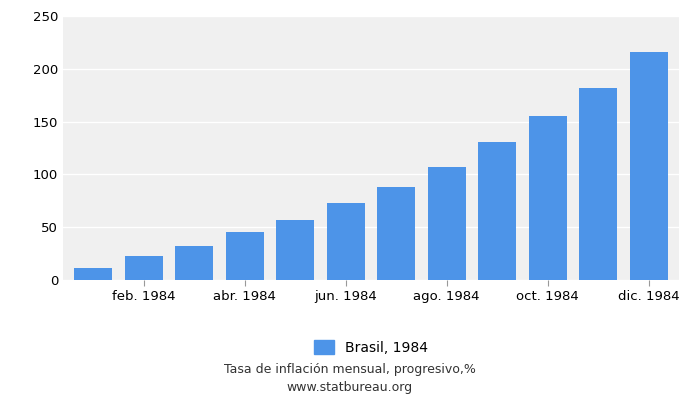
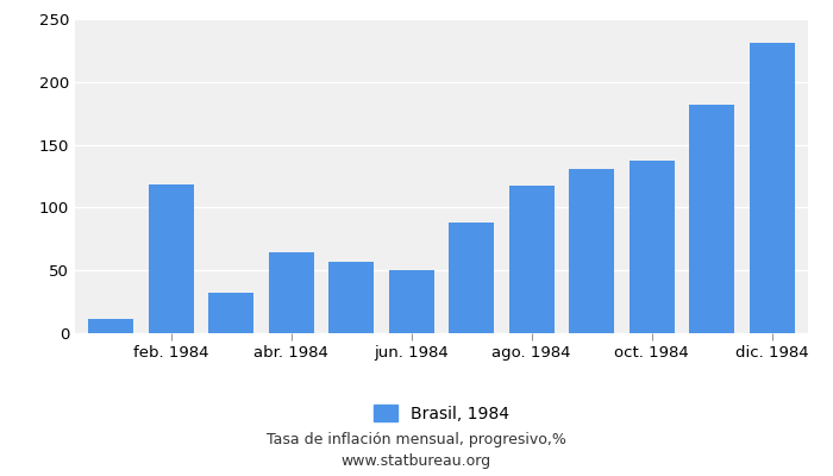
feb. 1984: 23 -> 118
abr. 1984: 45 -> 64
jun. 1984: 73 -> 50
ago. 1984: 107 -> 117
oct. 1984: 155 -> 137
dic. 1984: 216 -> 231
